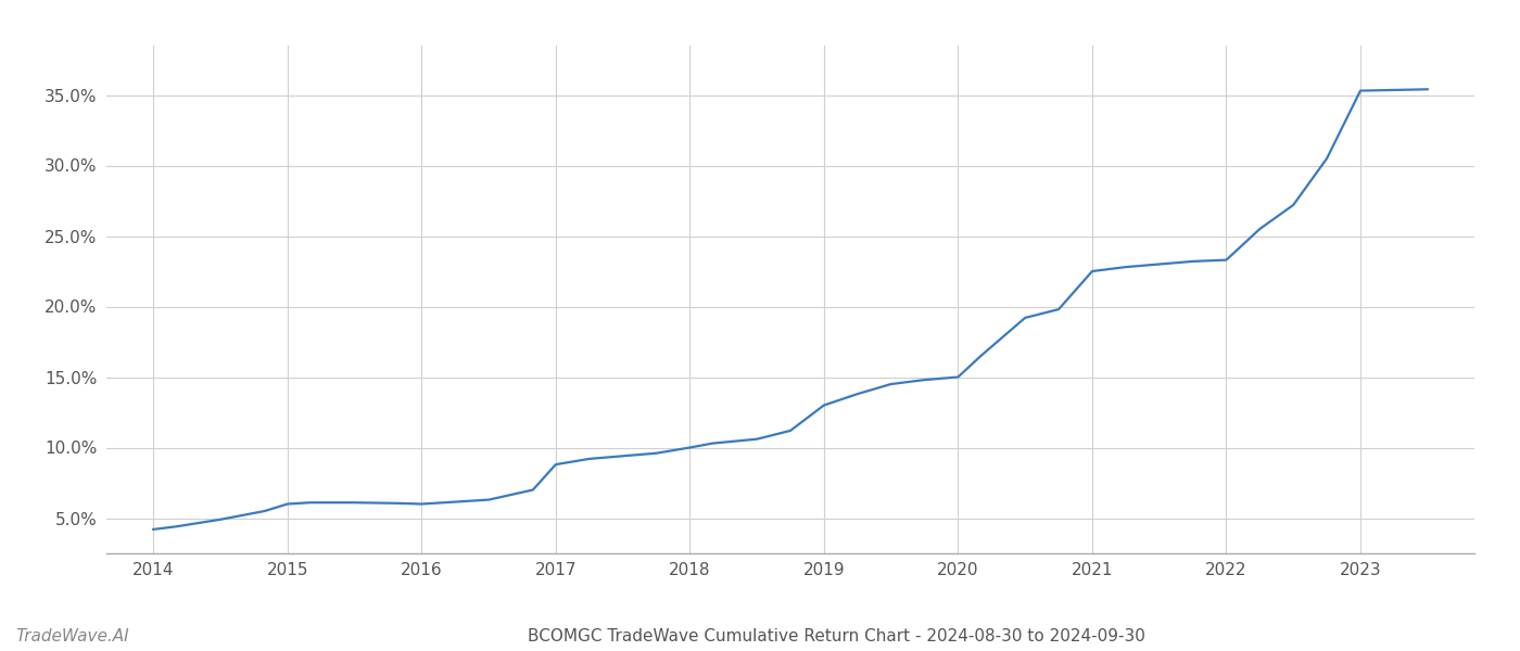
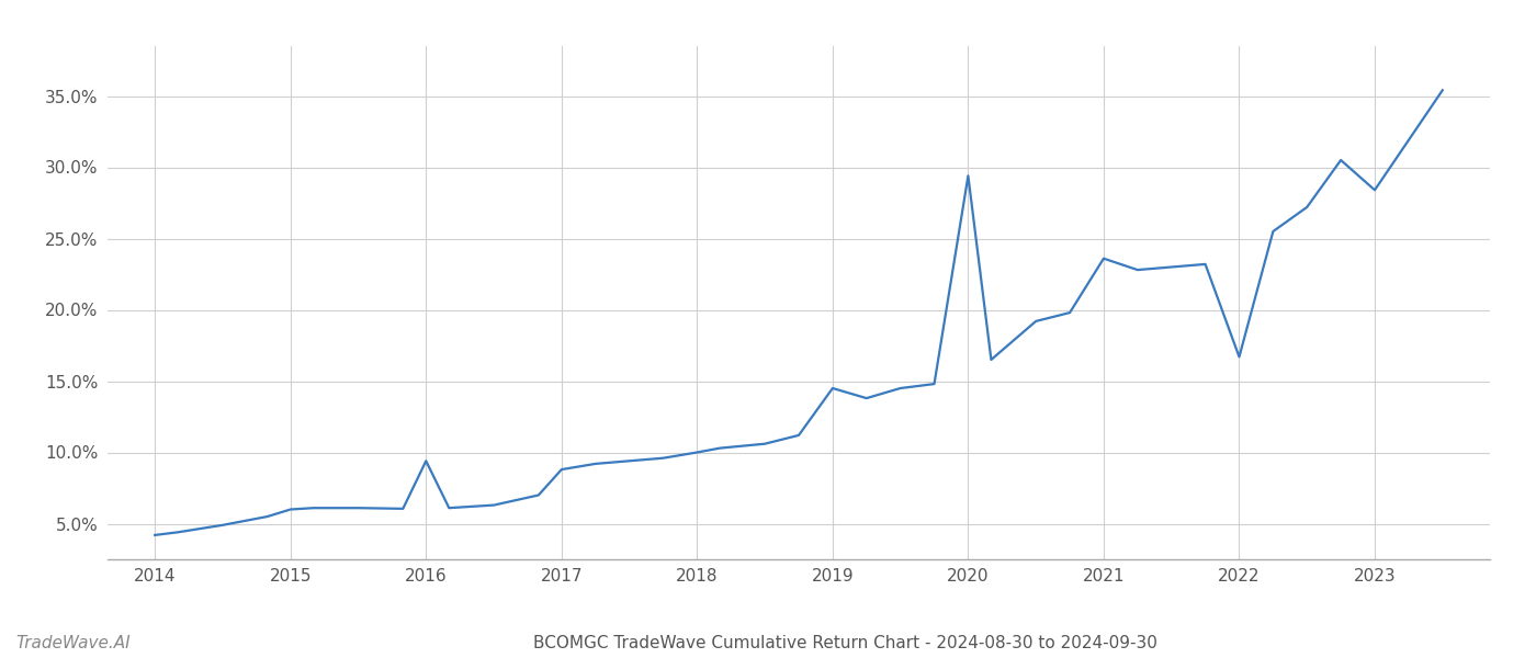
2016: 6.0% -> 9.4%
2019: 13.0% -> 14.5%
2020: 15.0% -> 29.4%
2021: 22.5% -> 23.6%
2022: 23.3% -> 16.7%
2023: 35.3% -> 28.4%
